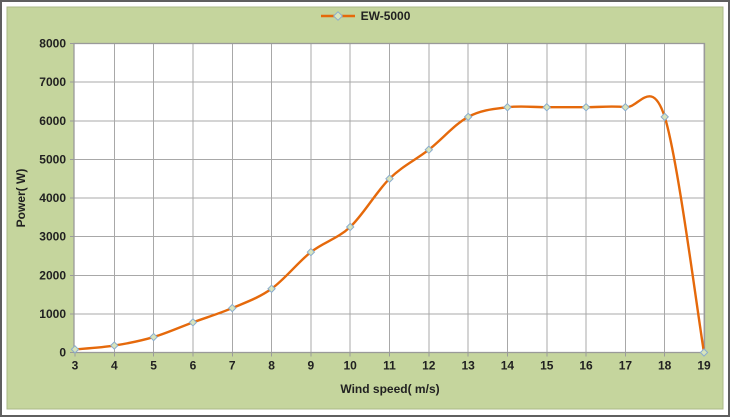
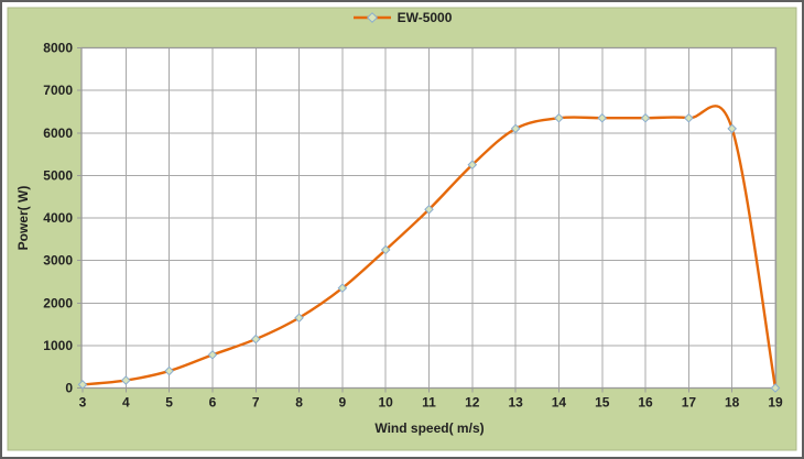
9: 2600 -> 2400
11: 4500 -> 4200
